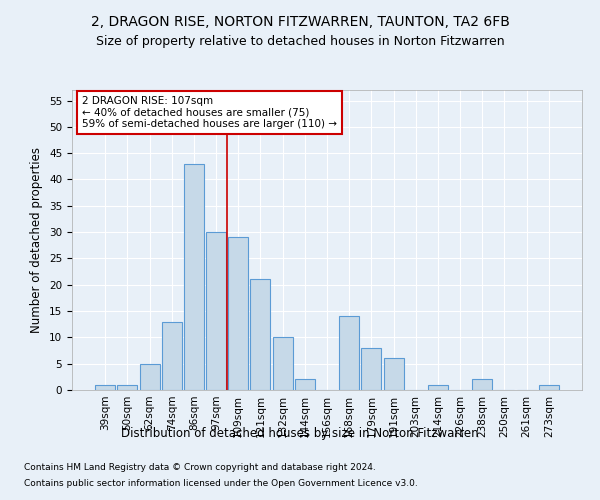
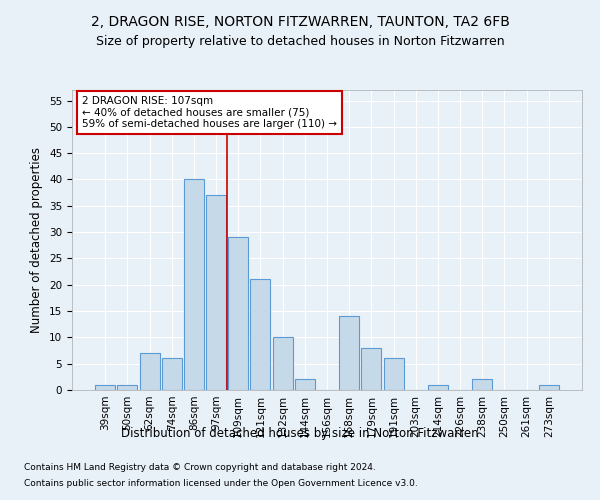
62sqm: 5 -> 7
74sqm: 13 -> 6
86sqm: 43 -> 40
97sqm: 30 -> 37
